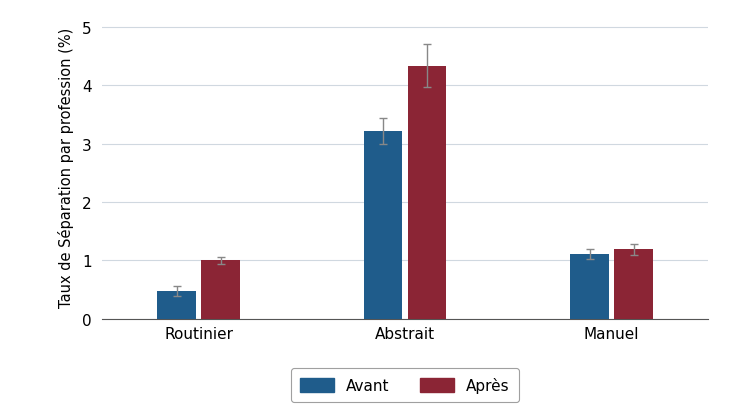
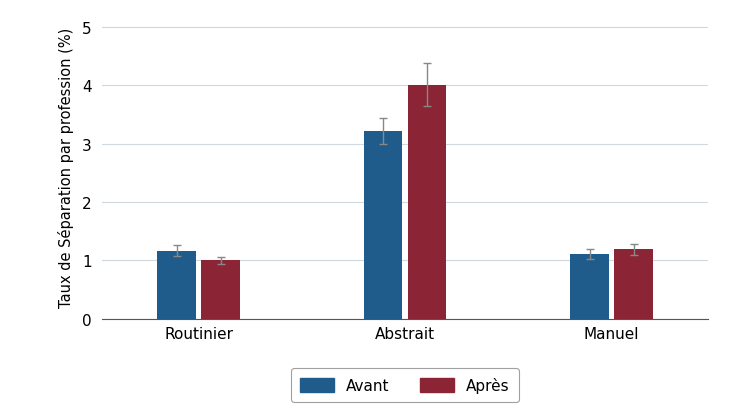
Avant/Routinier: 0.48 -> 1.17
Après/Abstrait: 4.34 -> 4.01
